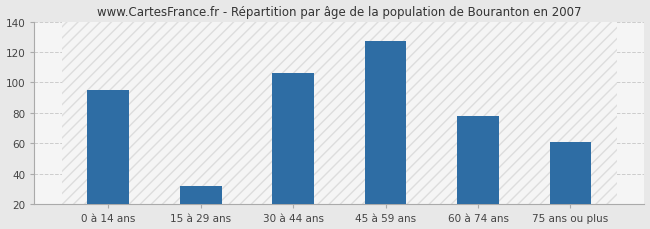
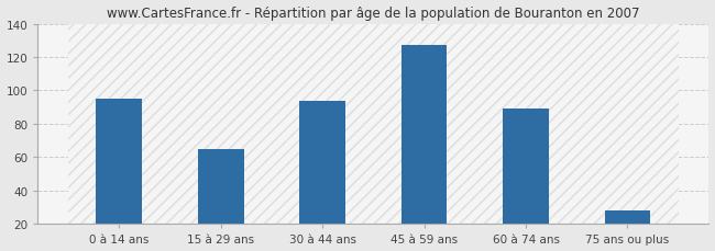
15 à 29 ans: 32 -> 65
30 à 44 ans: 106 -> 94
60 à 74 ans: 78 -> 89
75 ans ou plus: 61 -> 28
